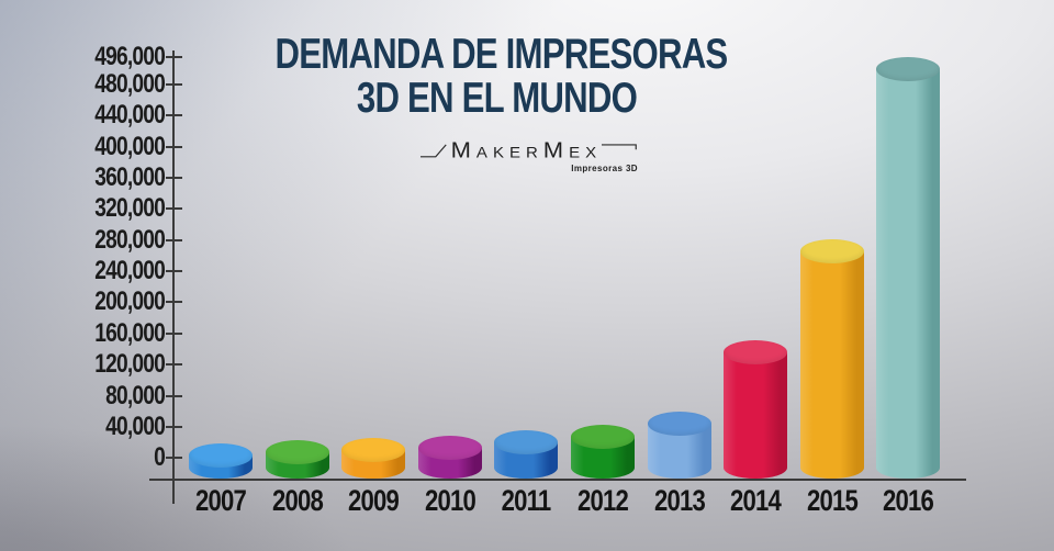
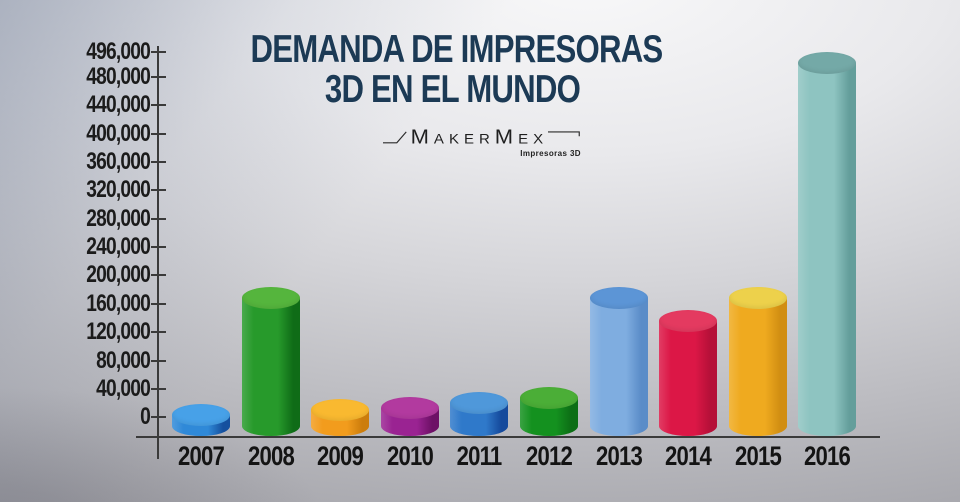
2008: 20000 -> 190000
2013: 80000 -> 190000
2015: 280000 -> 190000
